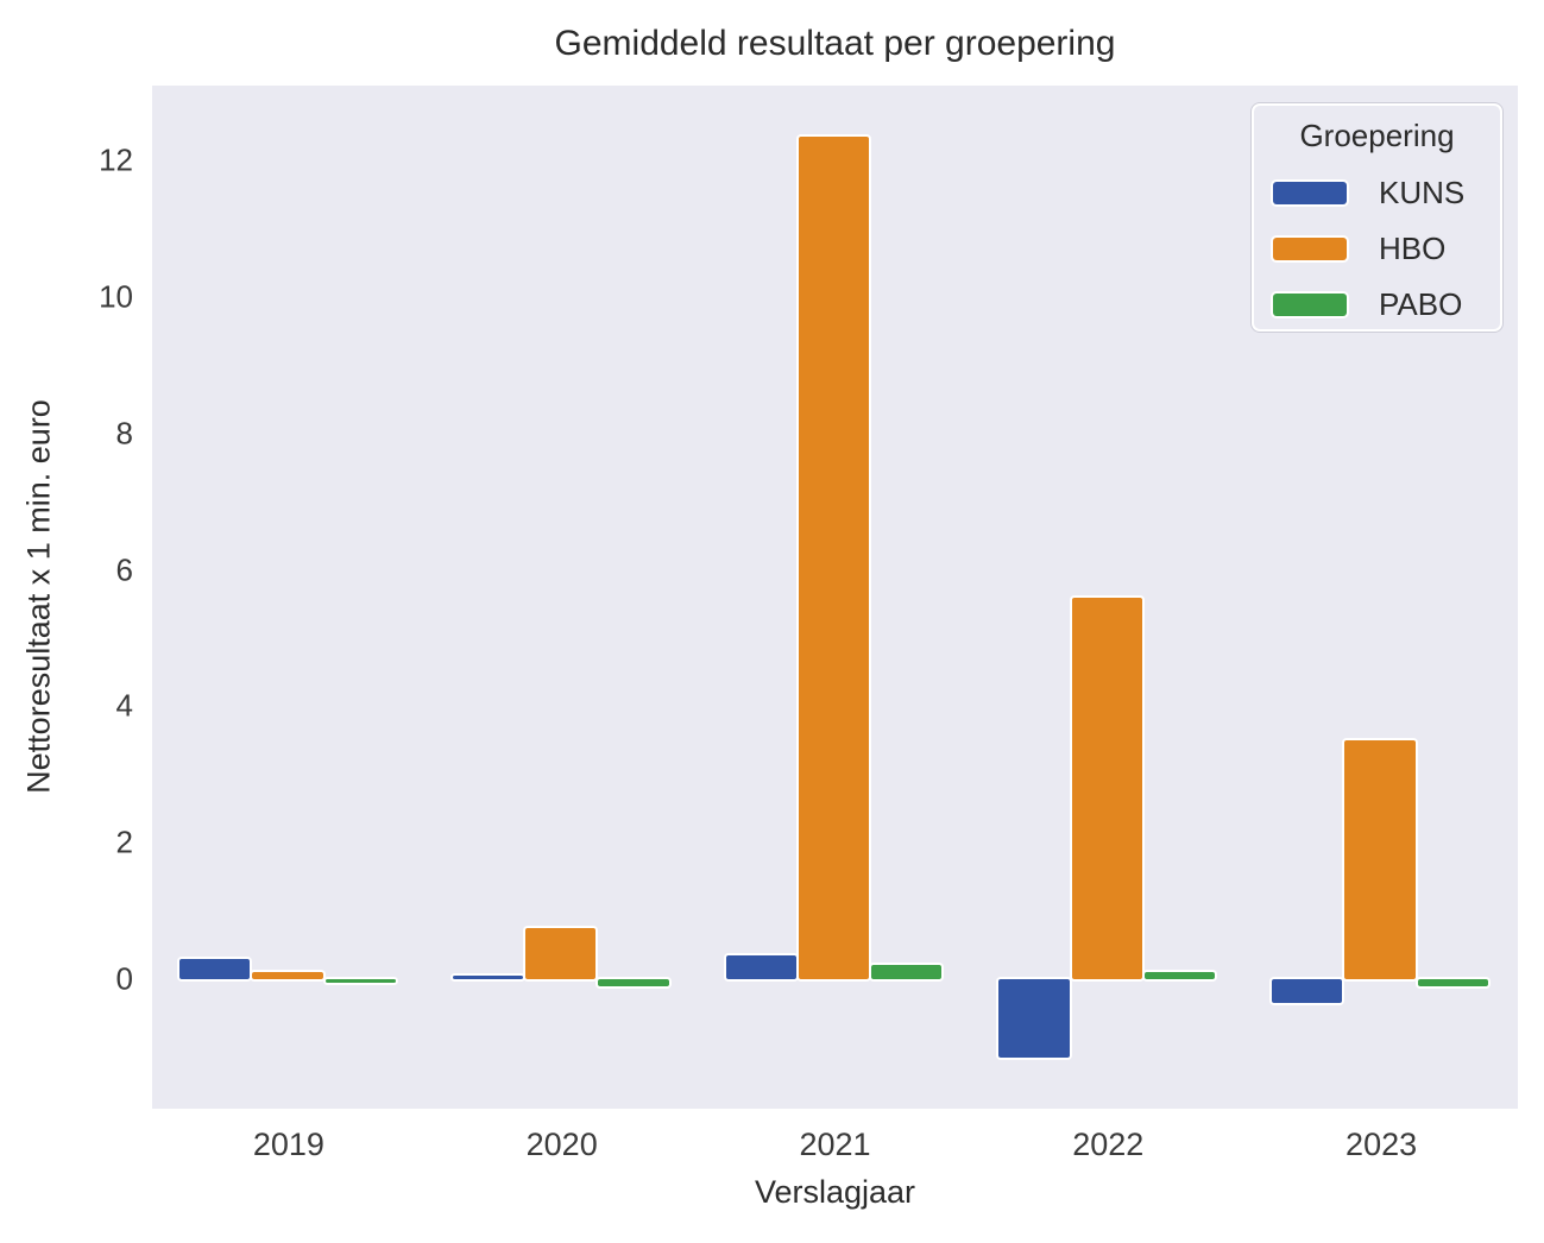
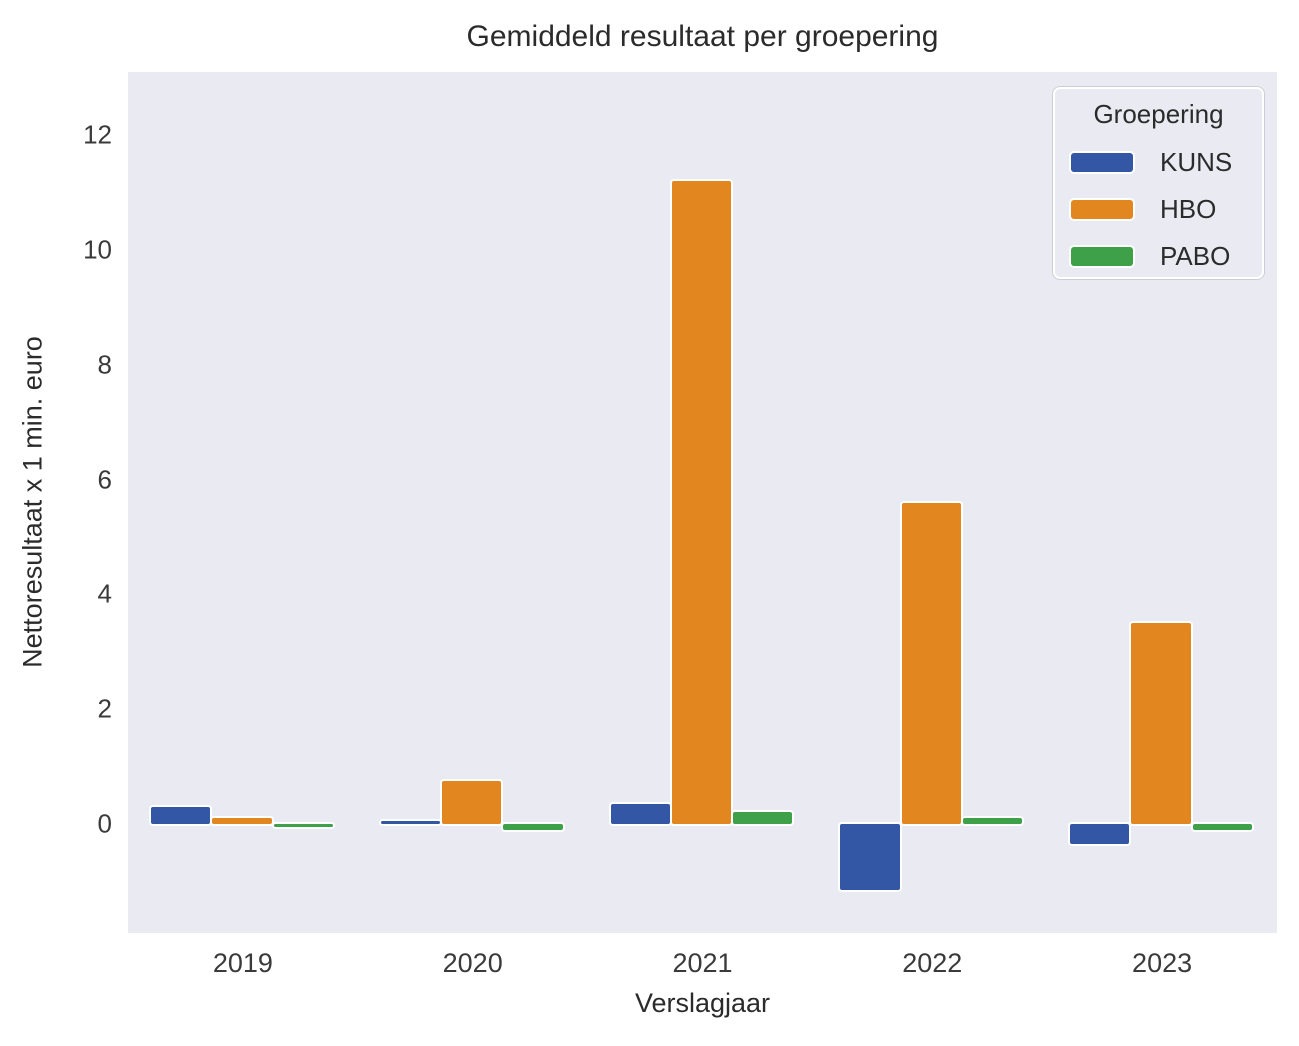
HBO/2021: 12.3 -> 11.2
